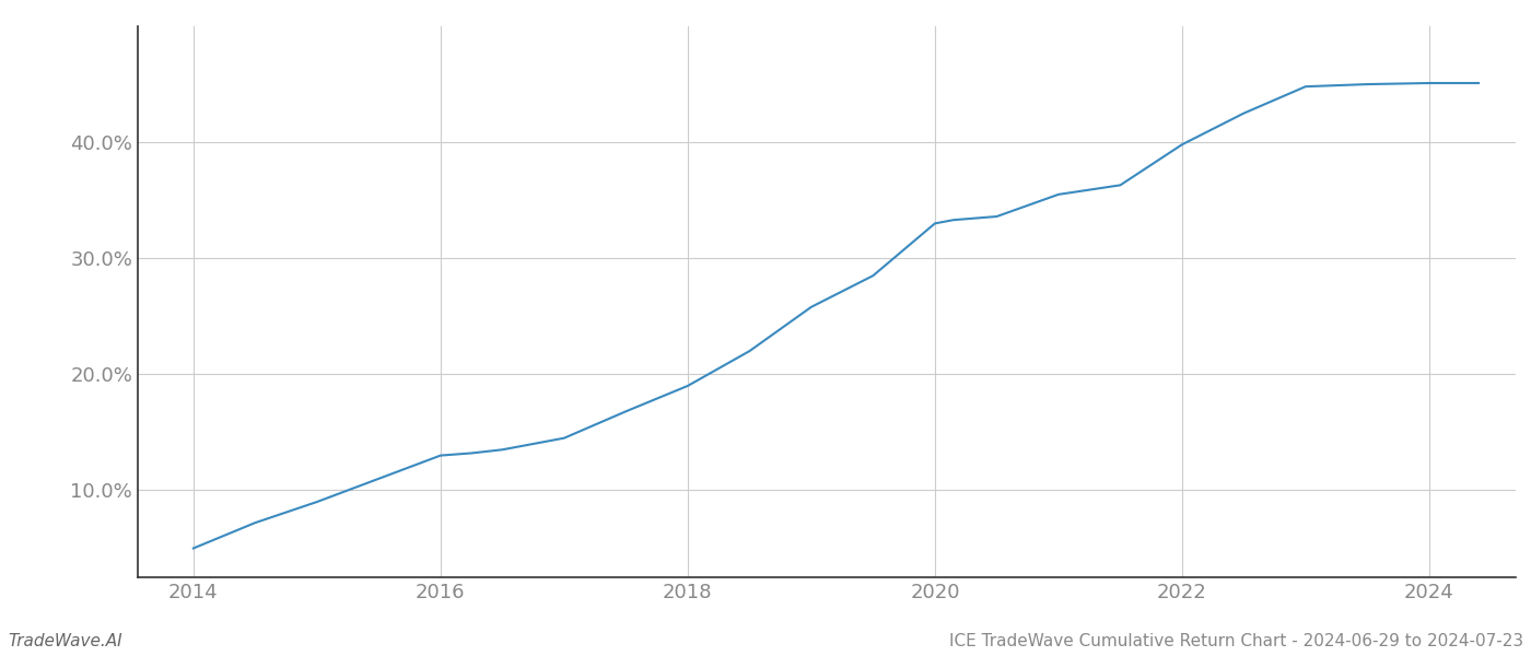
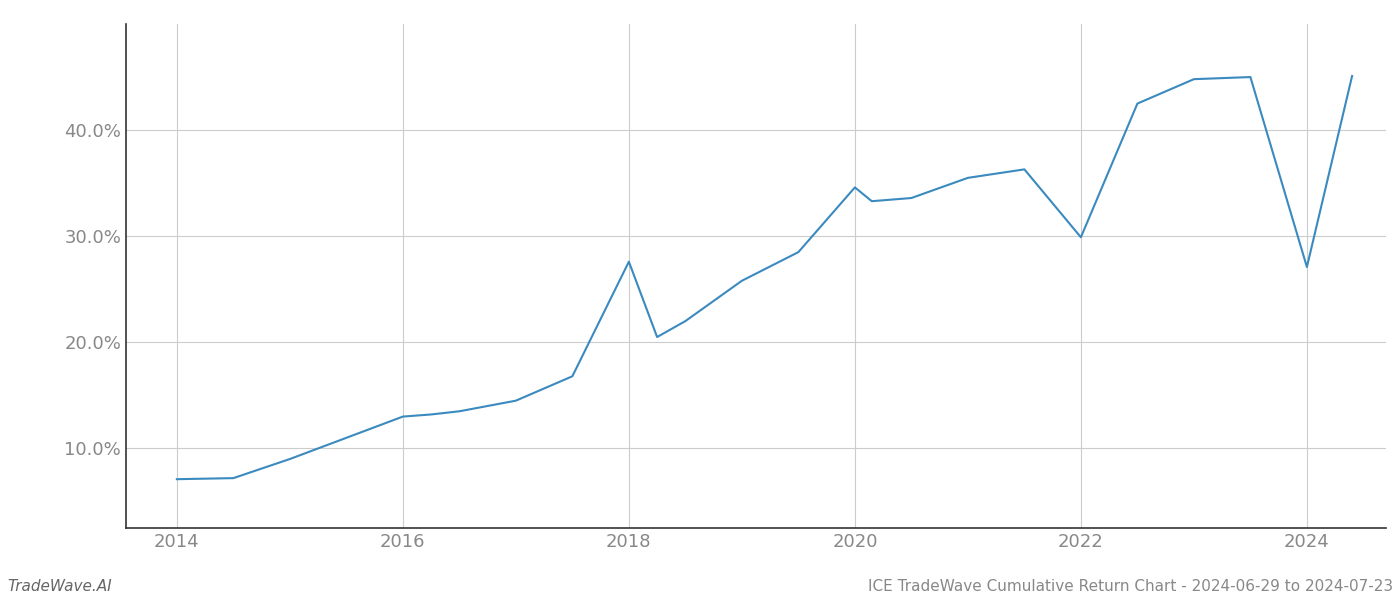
2014: 5.0% -> 7.1%
2018: 19.0% -> 27.6%
2020: 33.0% -> 34.6%
2022: 39.8% -> 29.9%
2024: 45.1% -> 27.1%
